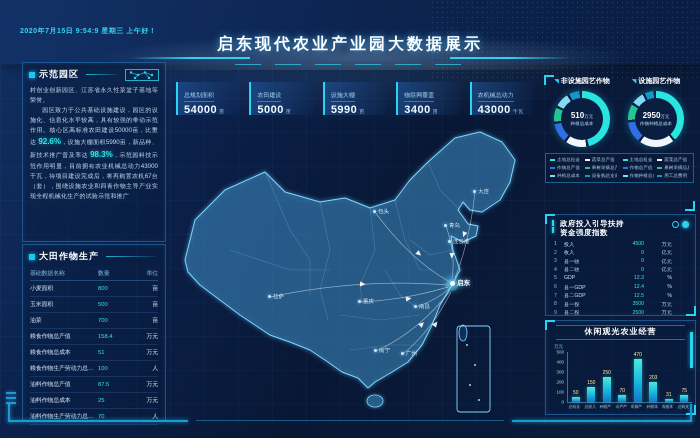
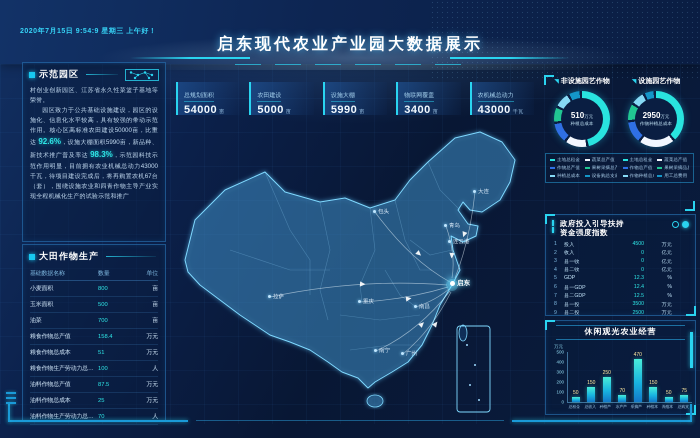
休闲观光农业经营/种植本: 203 -> 150
休闲观光农业经营/养殖本: 31 -> 50
